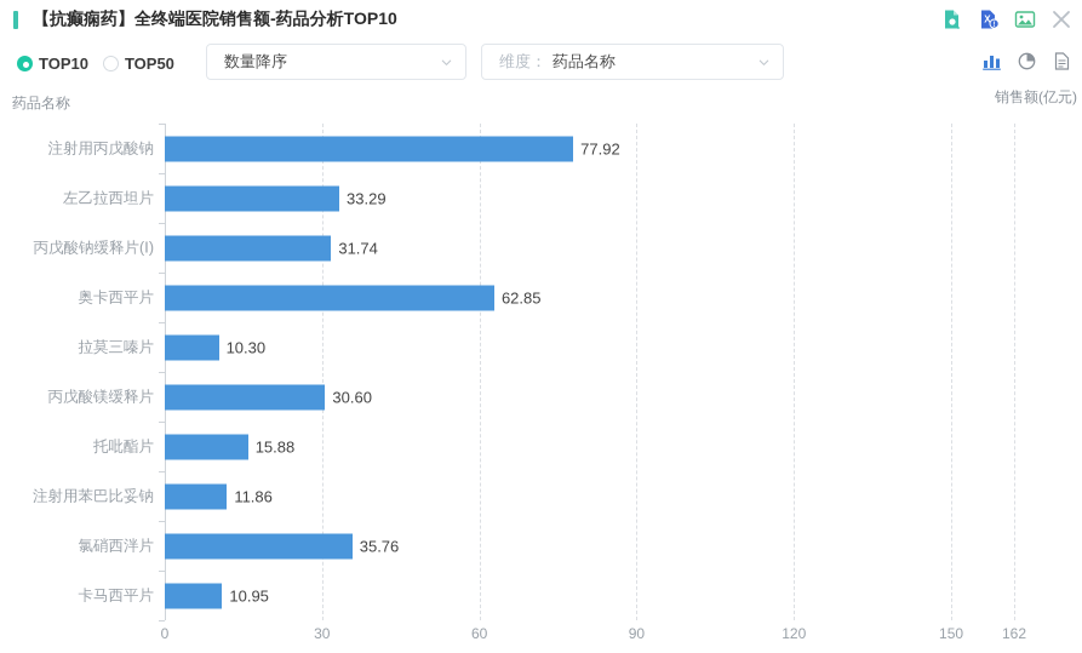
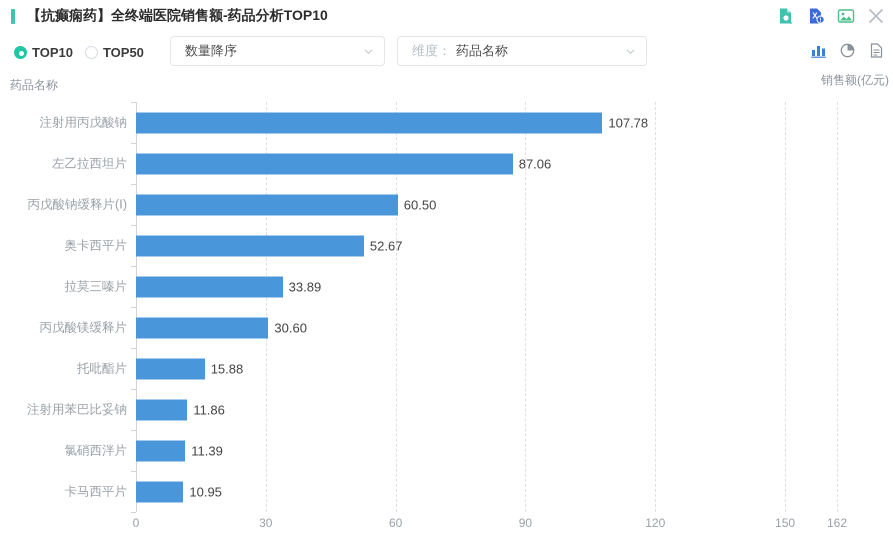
注射用丙戊酸钠: 77.92 -> 107.78
左乙拉西坦片: 33.29 -> 87.06
丙戊酸钠缓释片(Ⅰ): 31.74 -> 60.50
奥卡西平片: 62.85 -> 52.67
拉莫三嗪片: 10.30 -> 33.89
氯硝西泮片: 35.76 -> 11.39
